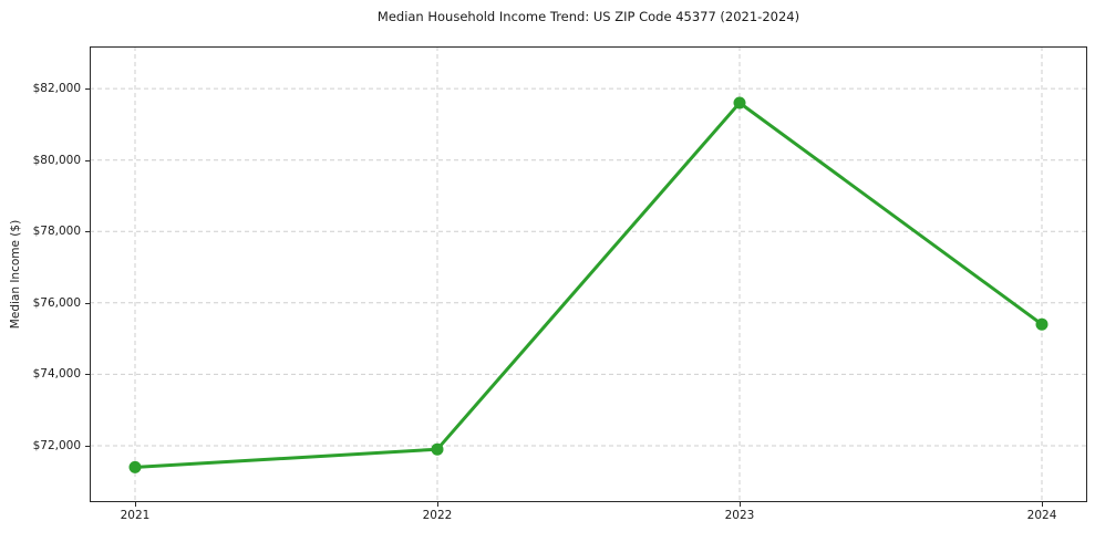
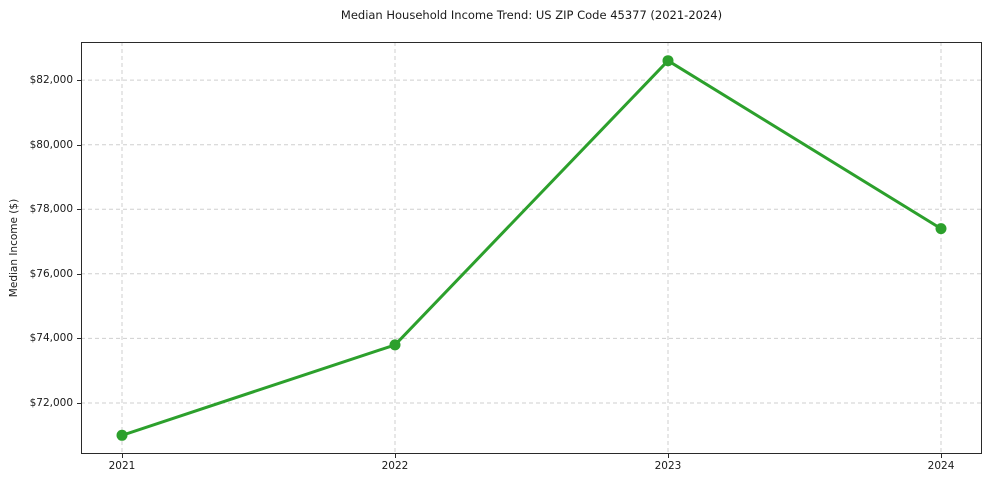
2021: $71400 -> $71000
2022: $71900 -> $73800
2023: $81600 -> $82600
2024: $75400 -> $77400
